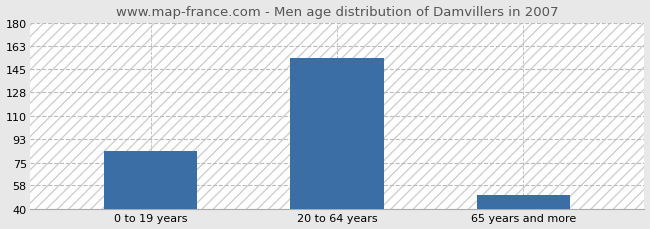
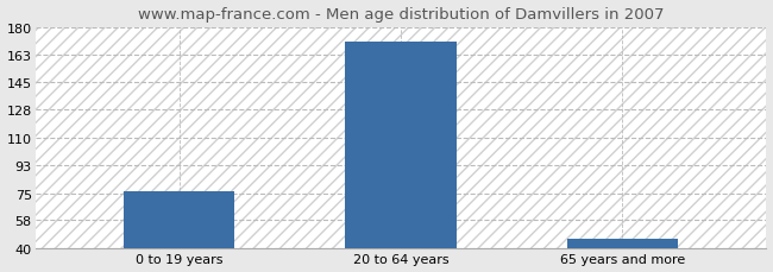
0 to 19 years: 84 -> 76
20 to 64 years: 154 -> 171
65 years and more: 51 -> 46
